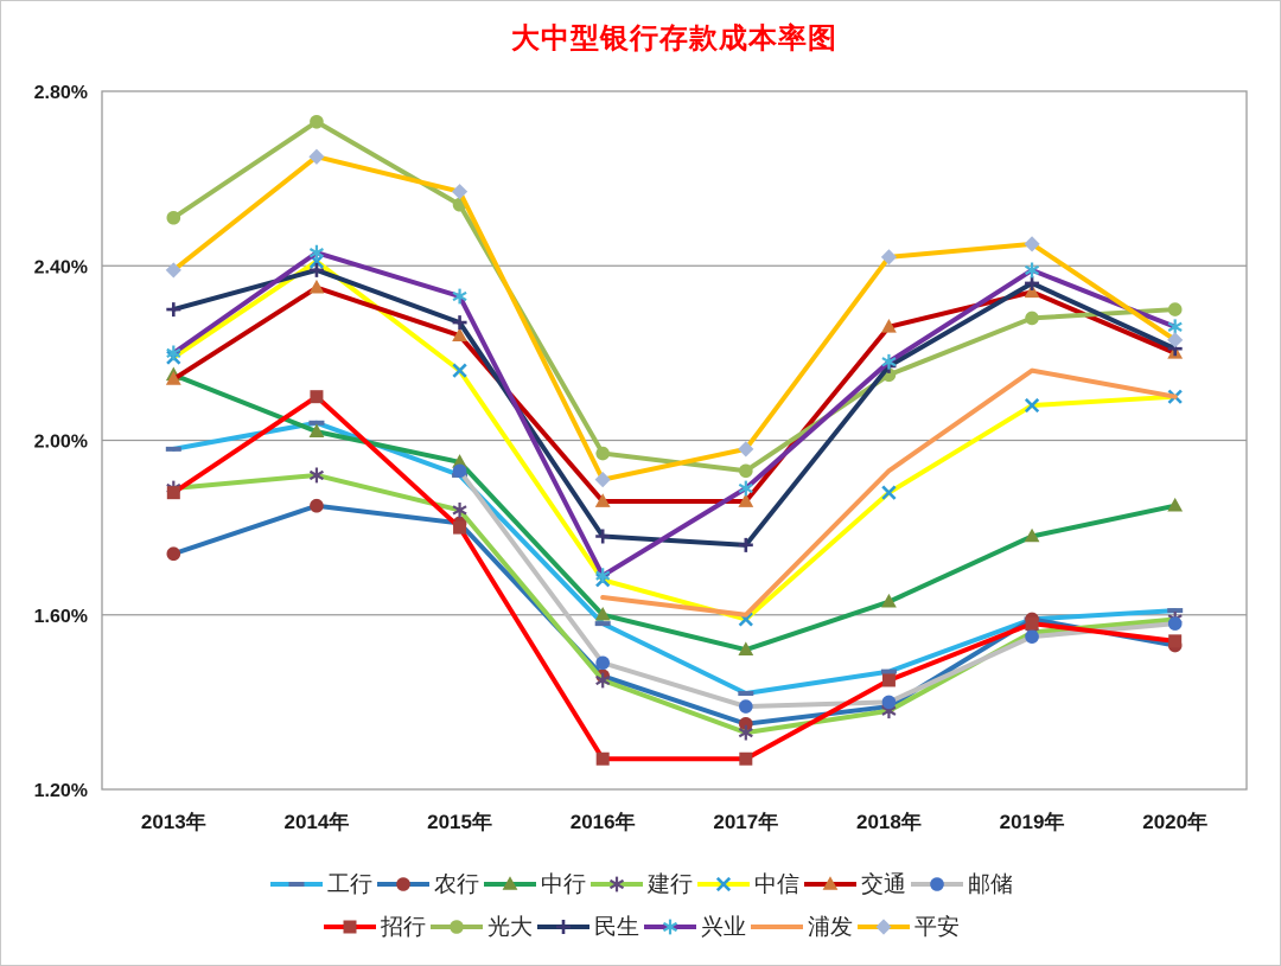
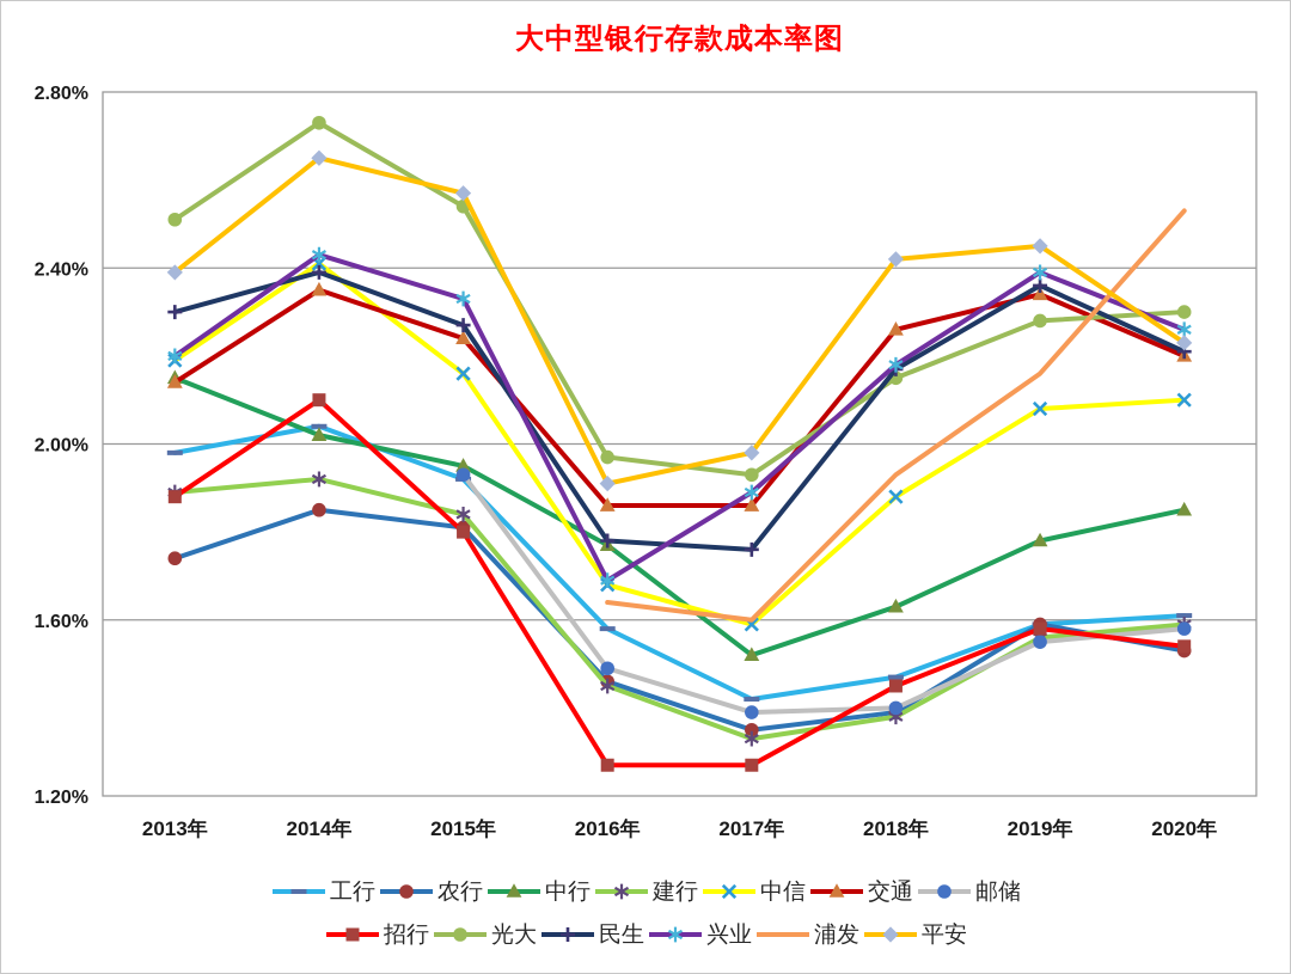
中行/2016年: 1.60% -> 1.77%
浦发/2020年: 2.10% -> 2.53%
